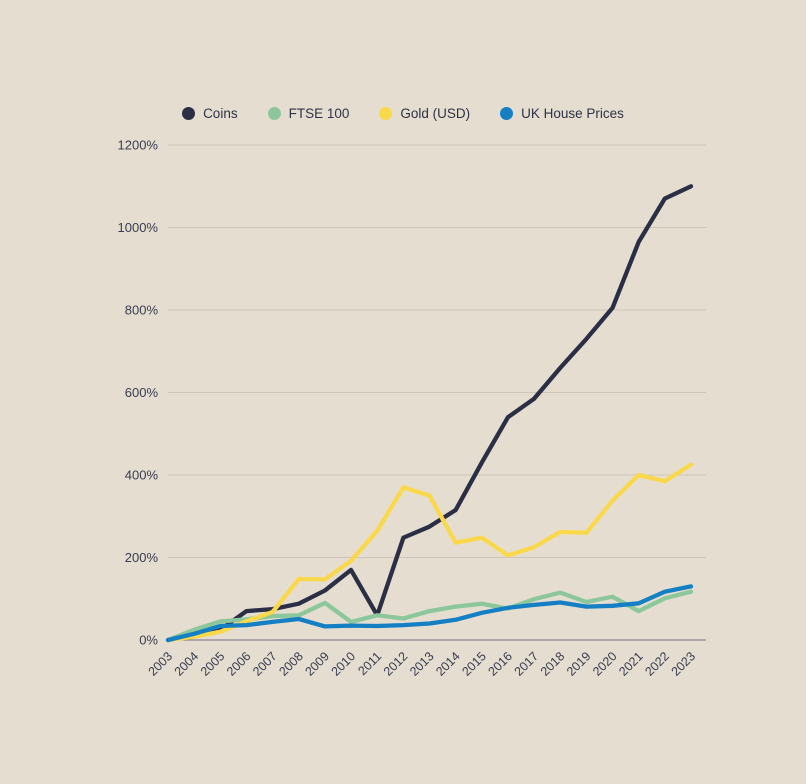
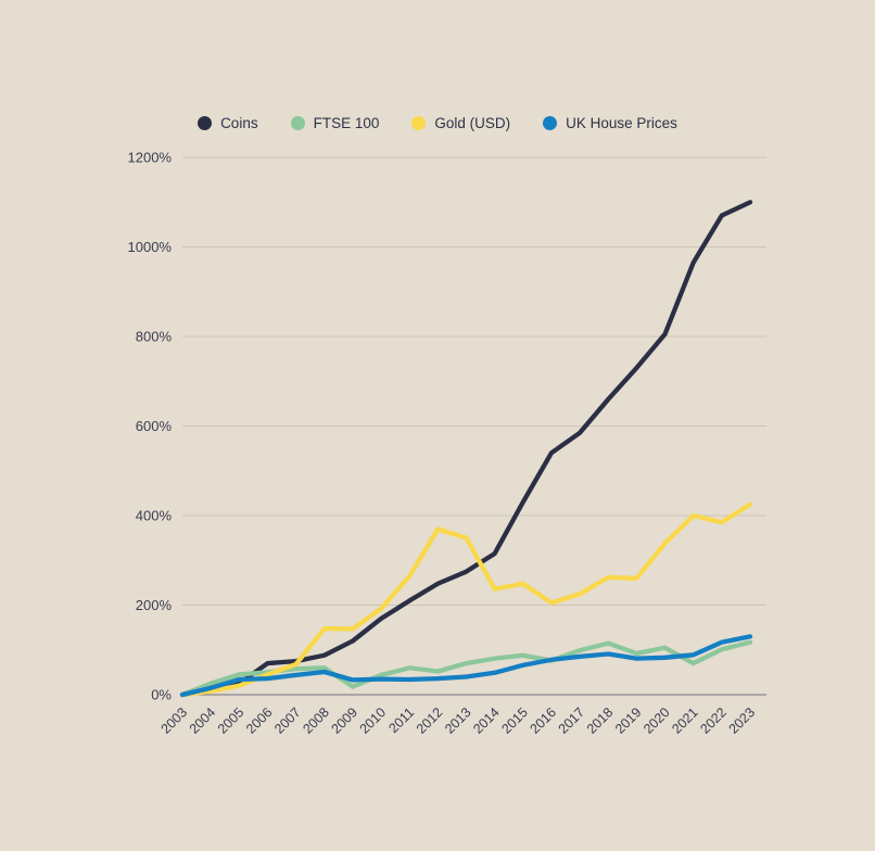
FTSE 100/2009: 90% -> 20%
Coins/2011: 60% -> 210%
